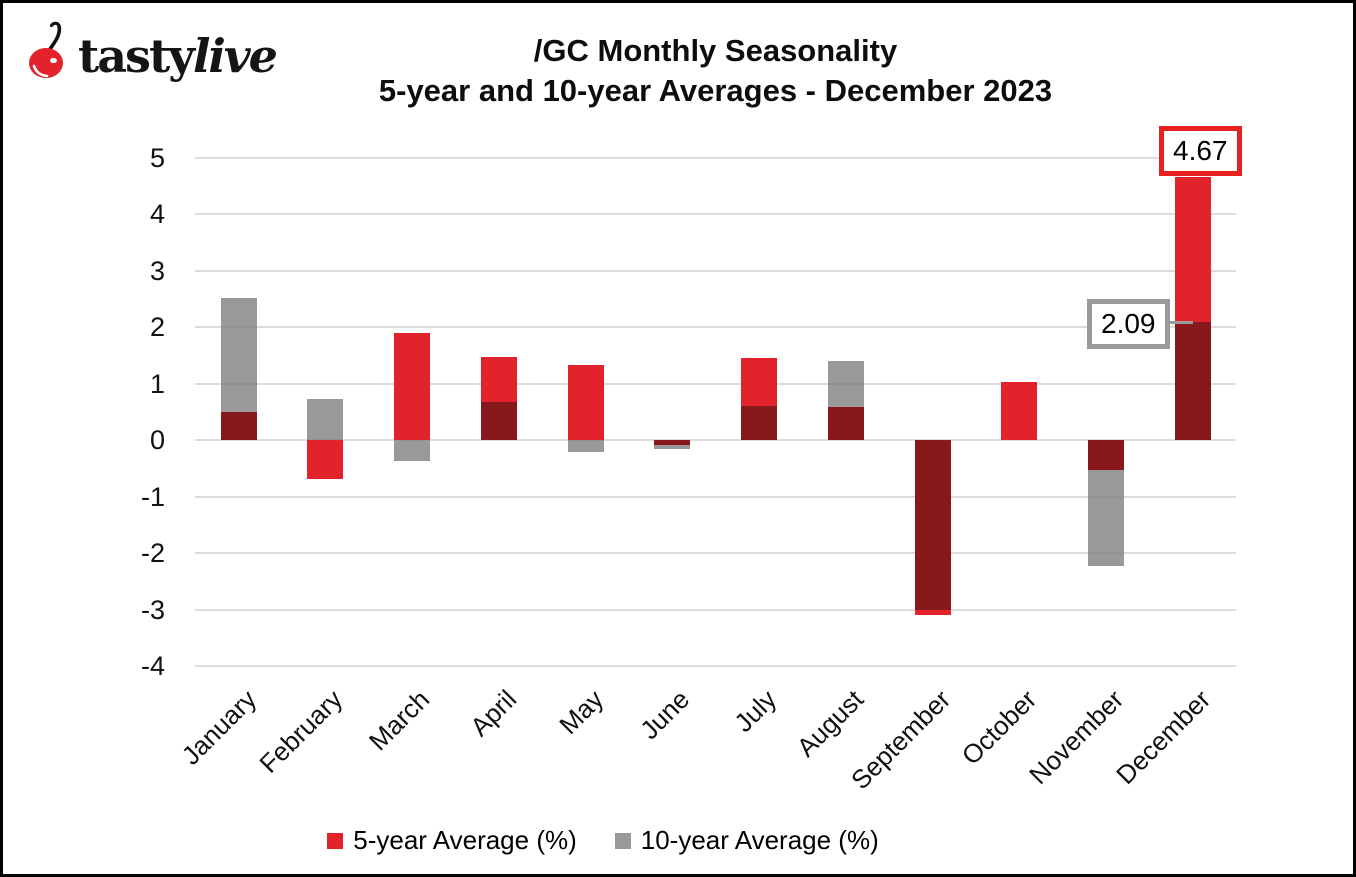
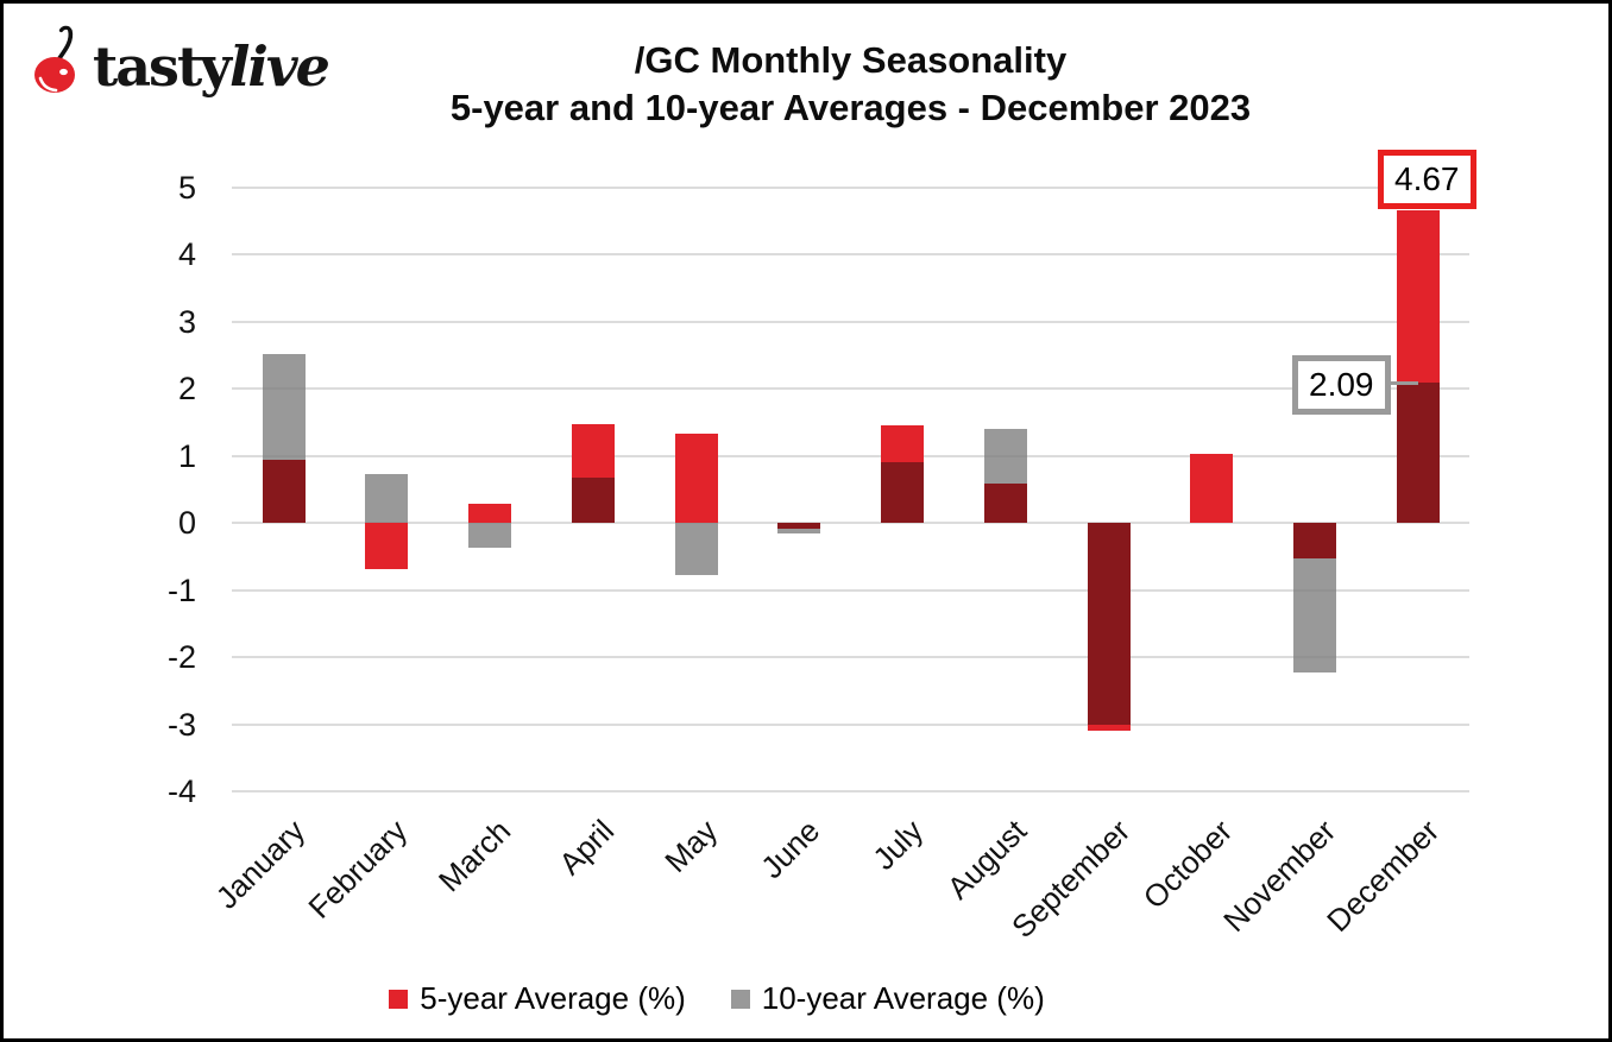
5-year Average (%)/January: 0.5 -> 0.9
5-year Average (%)/March: 1.9 -> 0.3
10-year Average (%)/May: -0.2 -> -0.8
10-year Average (%)/July: 0.6 -> 0.9
